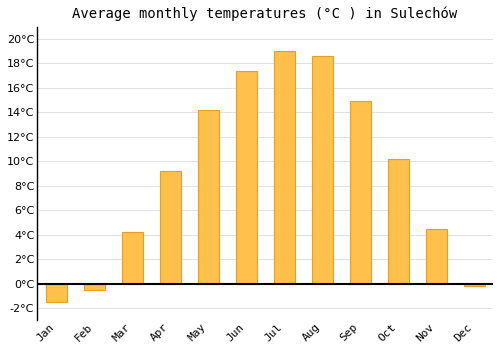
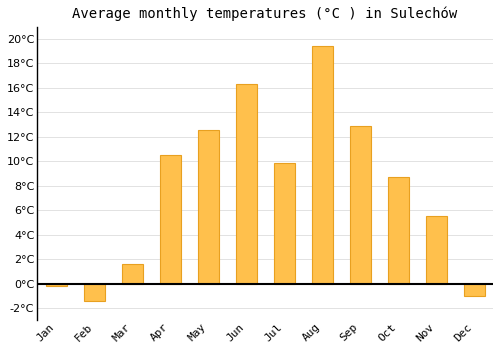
Jan: -1.5°C -> -0.2°C
Feb: -0.5°C -> -1.4°C
Mar: 4.2°C -> 1.6°C
Apr: 9.2°C -> 10.5°C
May: 14.2°C -> 12.6°C
Jun: 17.4°C -> 16.3°C
Jul: 19.0°C -> 9.9°C
Aug: 18.6°C -> 19.4°C
Sep: 14.9°C -> 12.9°C
Oct: 10.2°C -> 8.7°C
Nov: 4.5°C -> 5.5°C
Dec: -0.2°C -> -1.0°C
